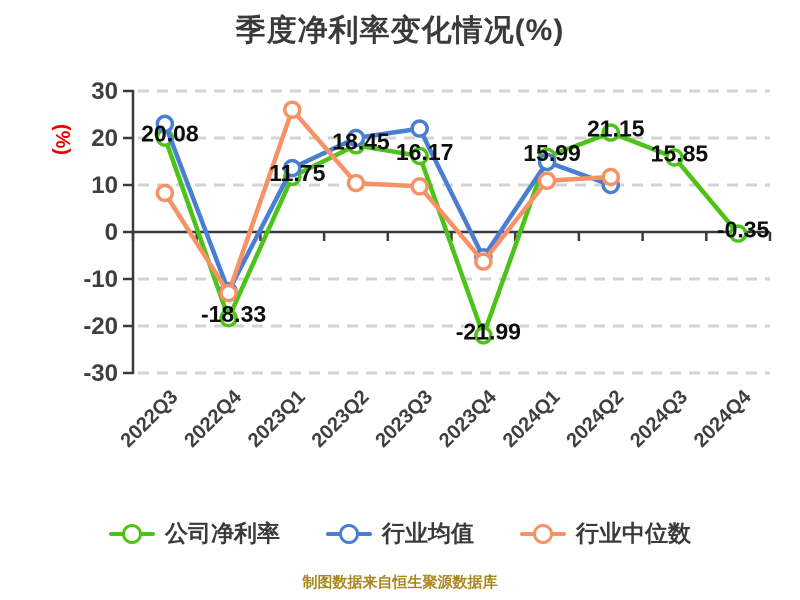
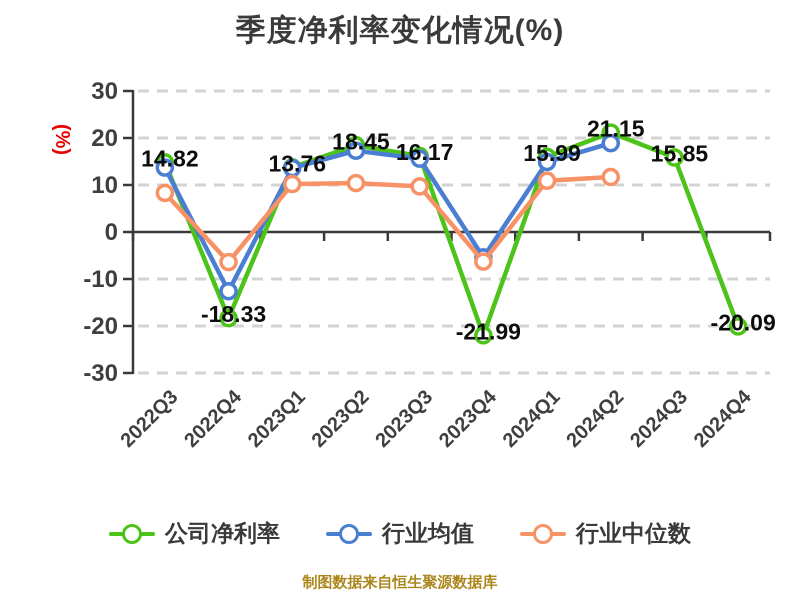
公司净利率/2022Q3: 20.08 -> 14.82
行业均值/2022Q3: 23 -> 14
行业中位数/2022Q4: -13 -> -6
公司净利率/2023Q1: 11.75 -> 13.76
行业中位数/2023Q1: 26 -> 10
行业均值/2023Q2: 20 -> 17
行业均值/2023Q3: 22 -> 16
行业均值/2024Q2: 10 -> 19
公司净利率/2024Q4: -0.35 -> -20.09
